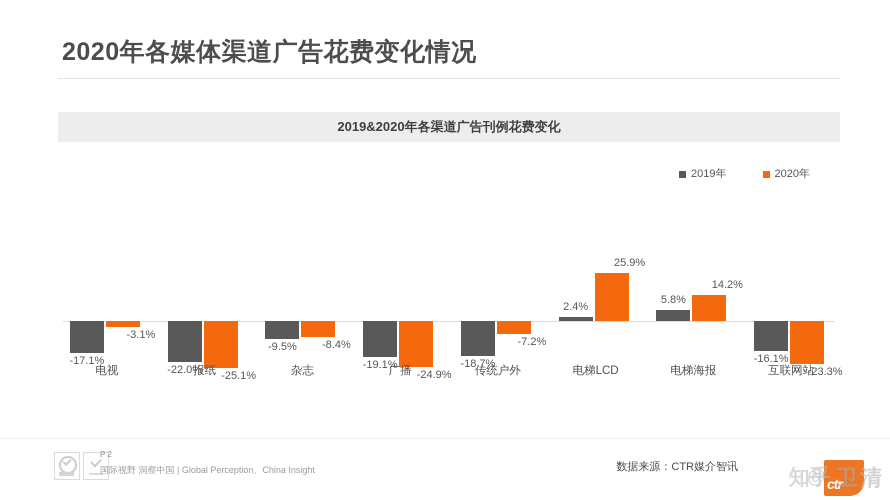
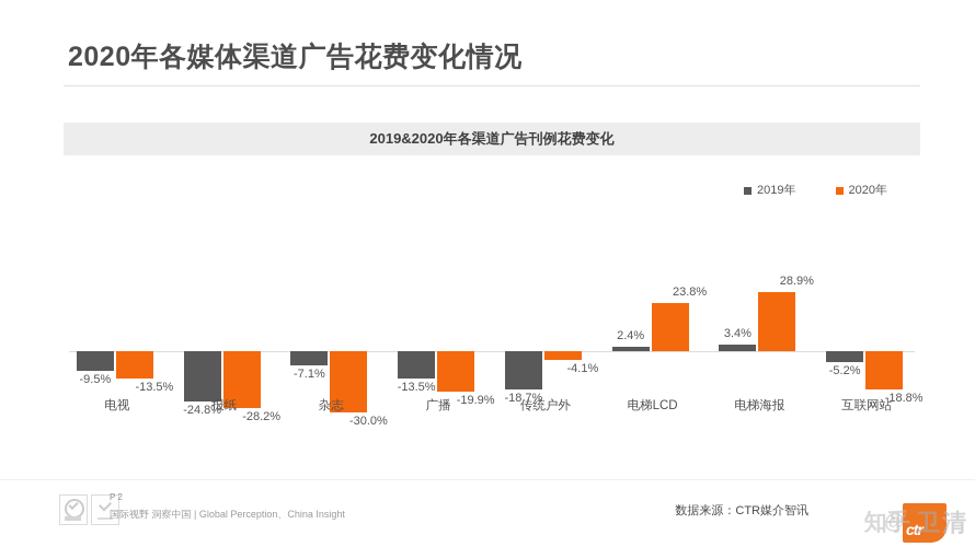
2019年/电视: -17.1% -> -9.5%
2020年/电视: -3.1% -> -13.5%
2019年/报纸: -22.0% -> -24.8%
2020年/报纸: -25.1% -> -28.2%
2019年/杂志: -9.5% -> -7.1%
2020年/杂志: -8.4% -> -30.0%
2019年/广播: -19.1% -> -13.5%
2020年/广播: -24.9% -> -19.9%
2020年/传统户外: -7.2% -> -4.1%
2020年/电梯LCD: 25.9% -> 23.8%
2019年/电梯海报: 5.8% -> 3.4%
2020年/电梯海报: 14.2% -> 28.9%
2019年/互联网站: -16.1% -> -5.2%
2020年/互联网站: -23.3% -> -18.8%
